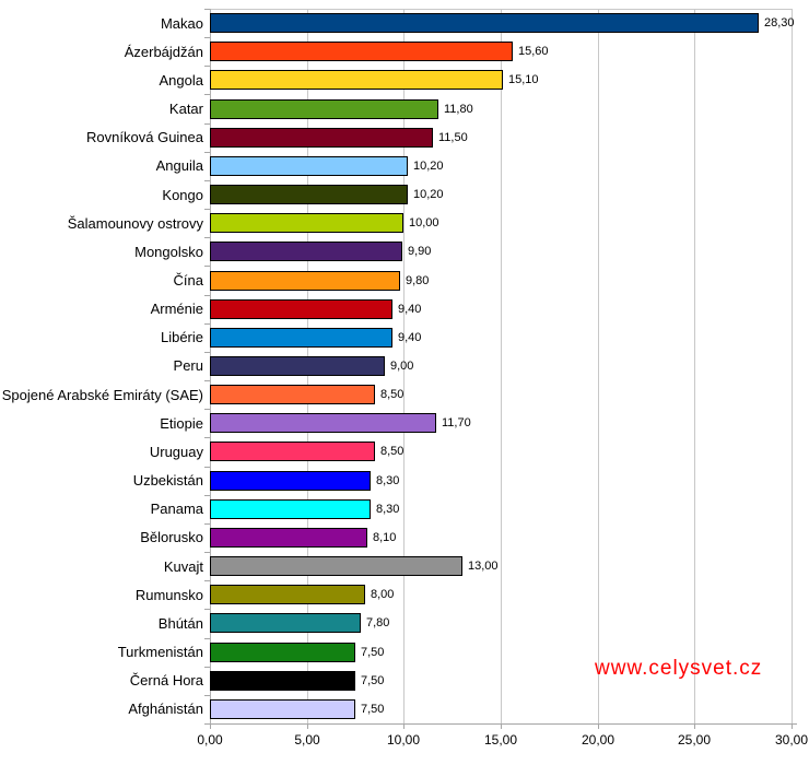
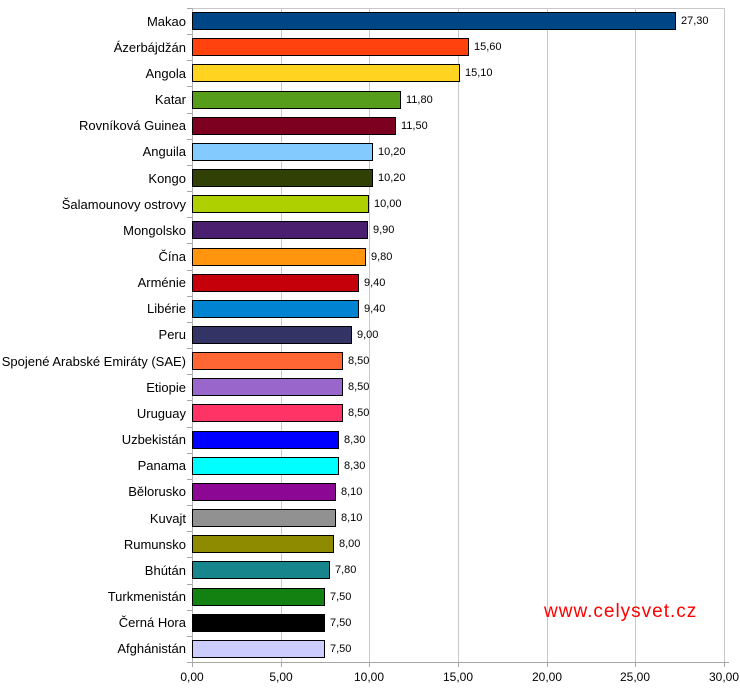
Makao: 28,30 -> 27,30
Etiopie: 11,70 -> 8,50
Kuvajt: 13,00 -> 8,10
